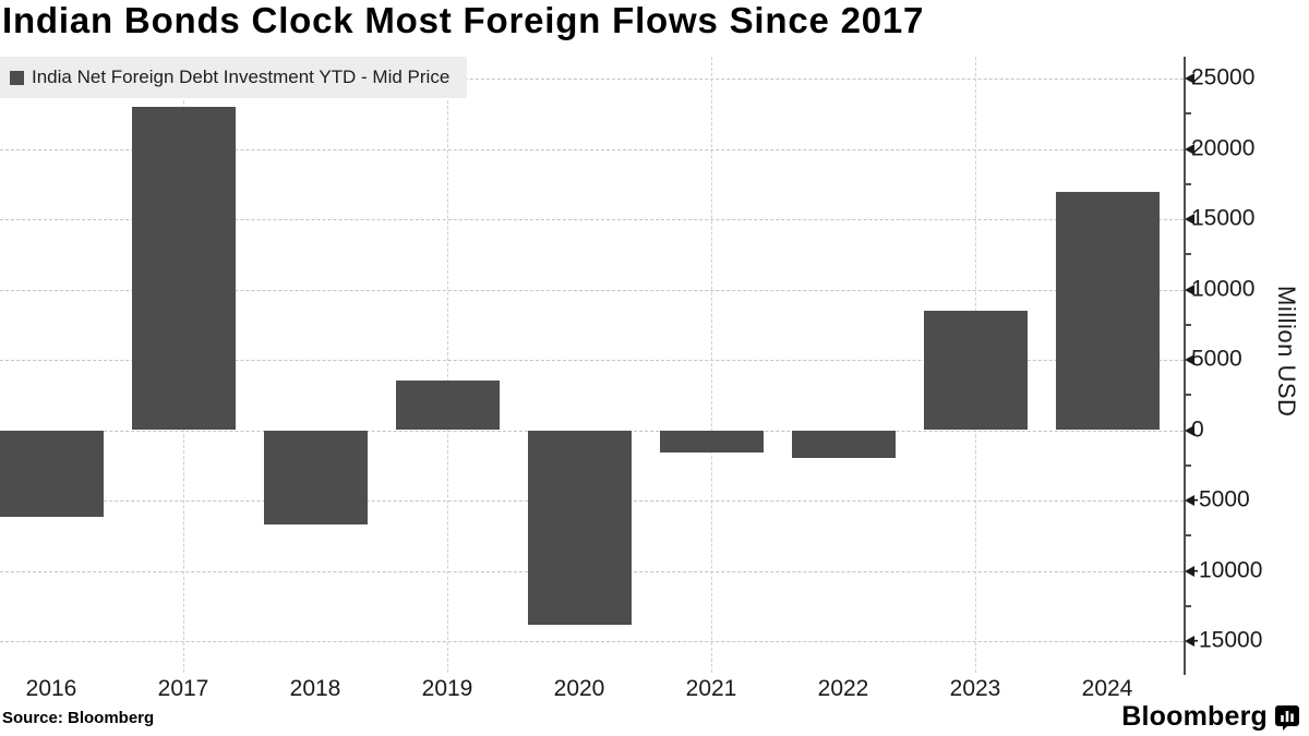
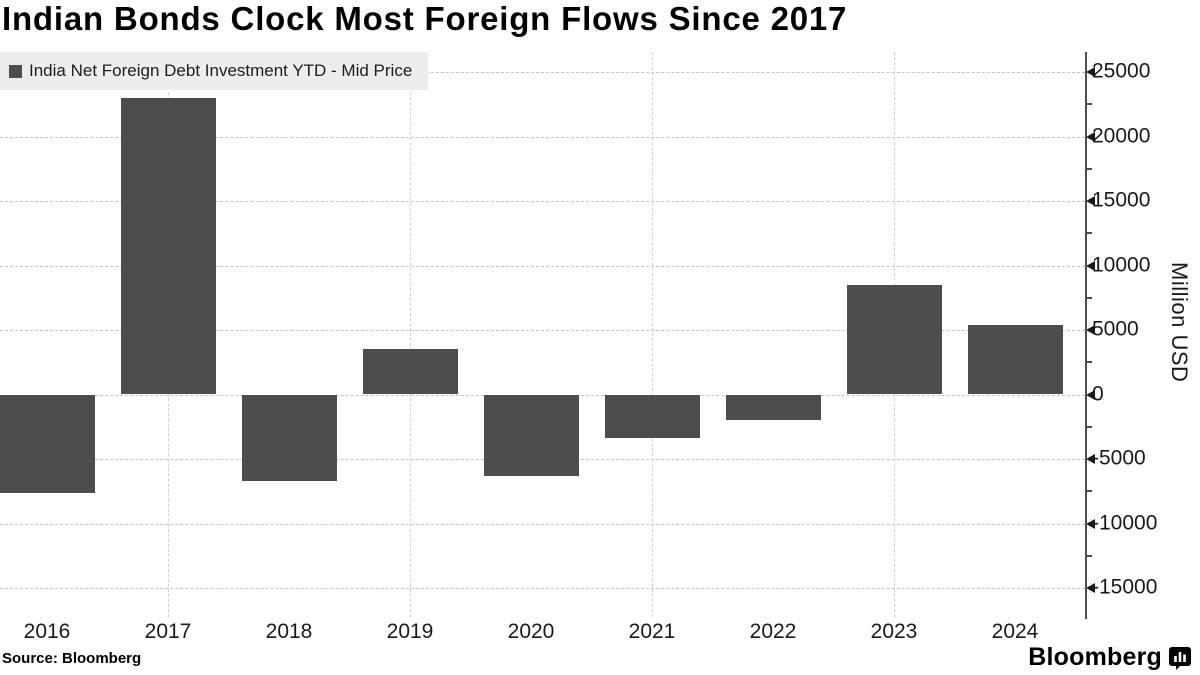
2016: -6200 -> -7600
2020: -13800 -> -6300
2021: -1600 -> -3400
2024: 16900 -> 5400
